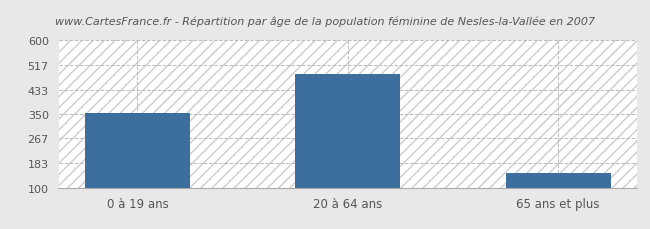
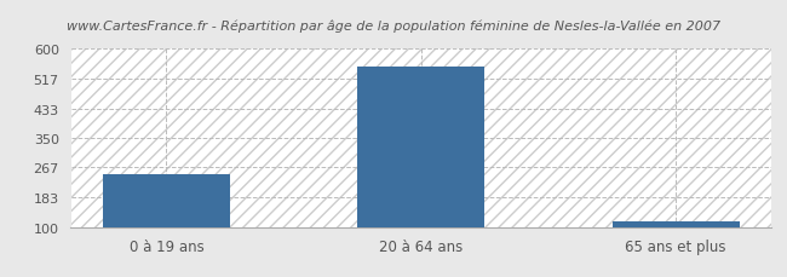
0 à 19 ans: 355 -> 247
20 à 64 ans: 485 -> 551
65 ans et plus: 150 -> 115
